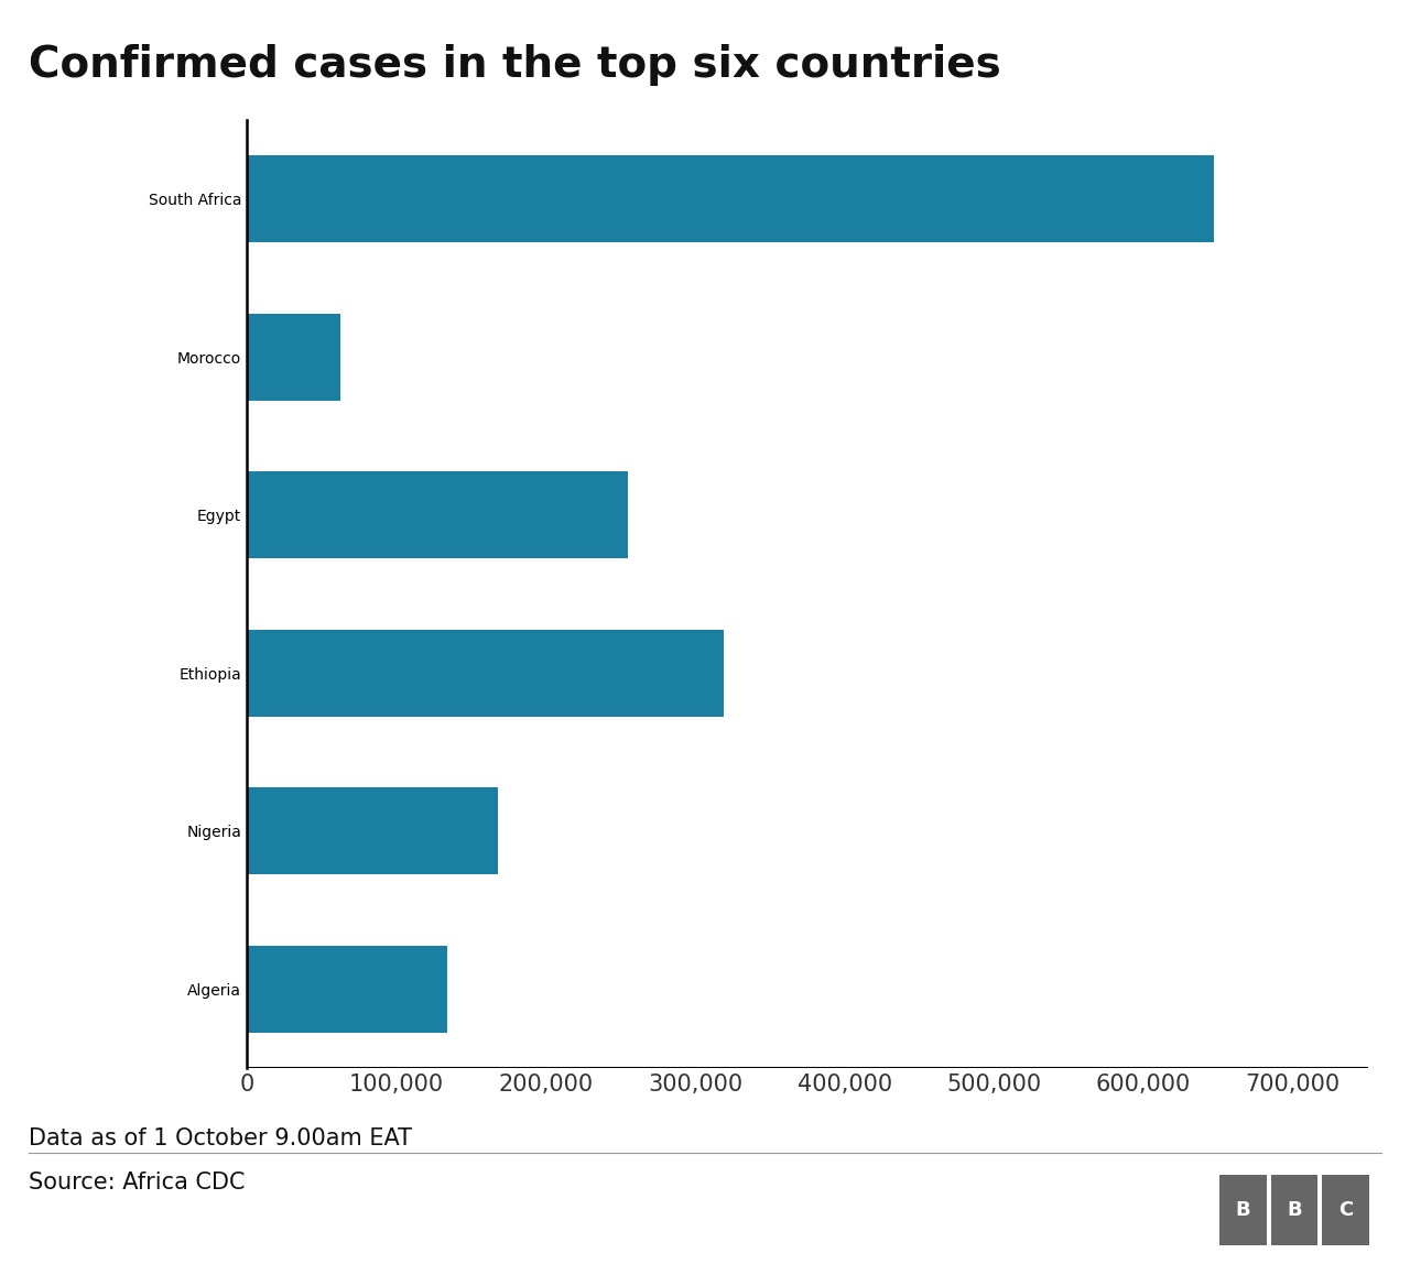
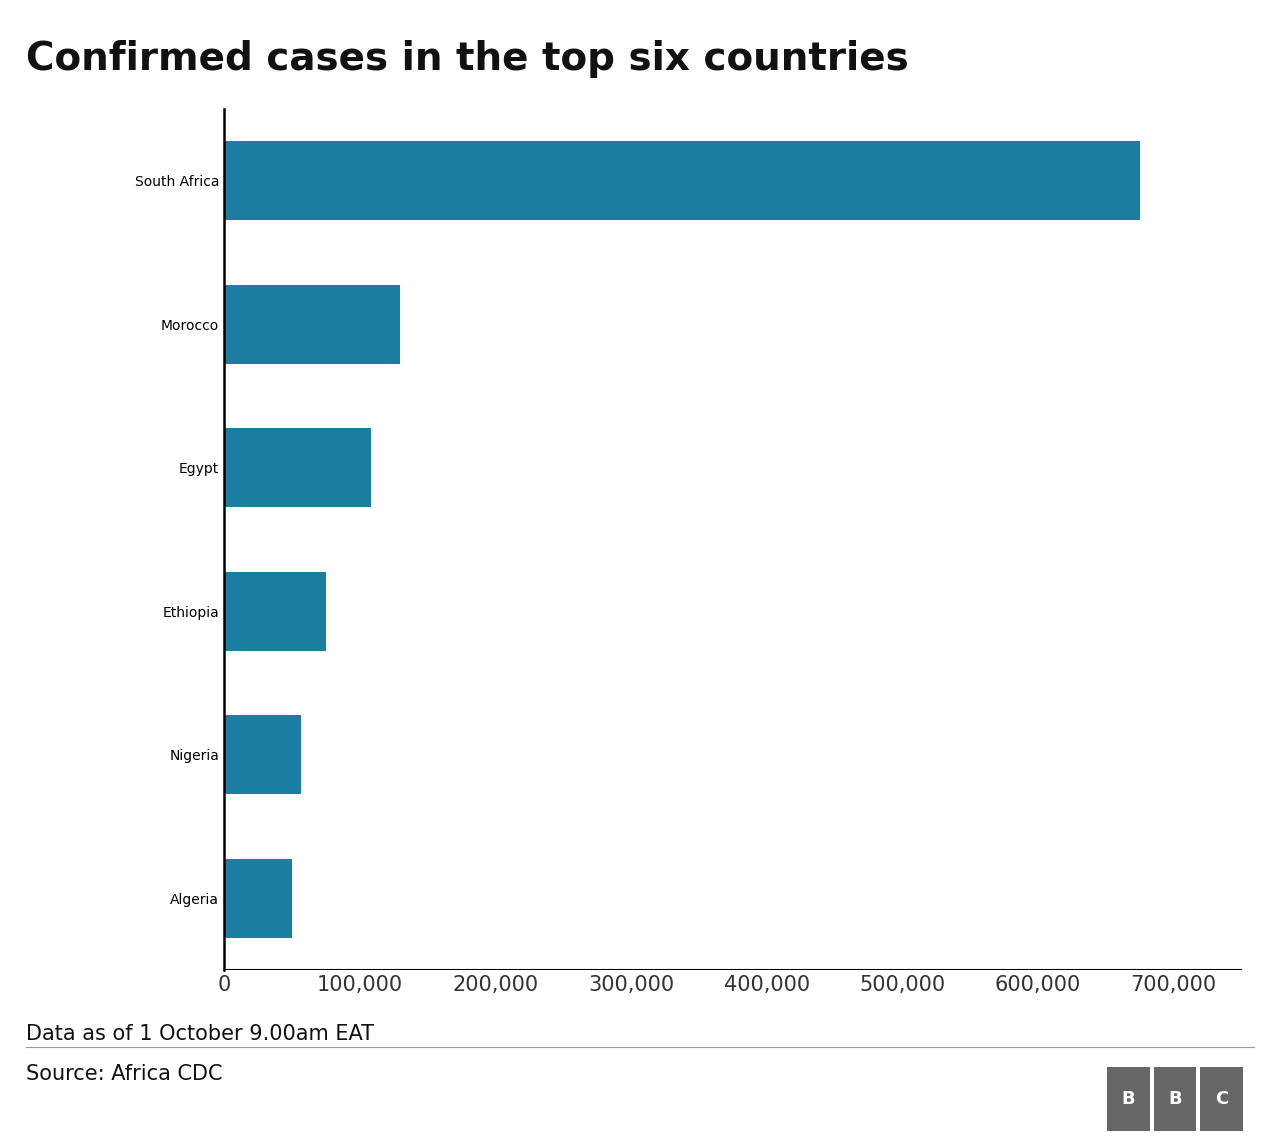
South Africa: 647,000 -> 675,000
Morocco: 63,000 -> 130,000
Egypt: 255,000 -> 108,000
Ethiopia: 319,000 -> 75,000
Nigeria: 168,000 -> 57,000
Algeria: 134,000 -> 50,000
